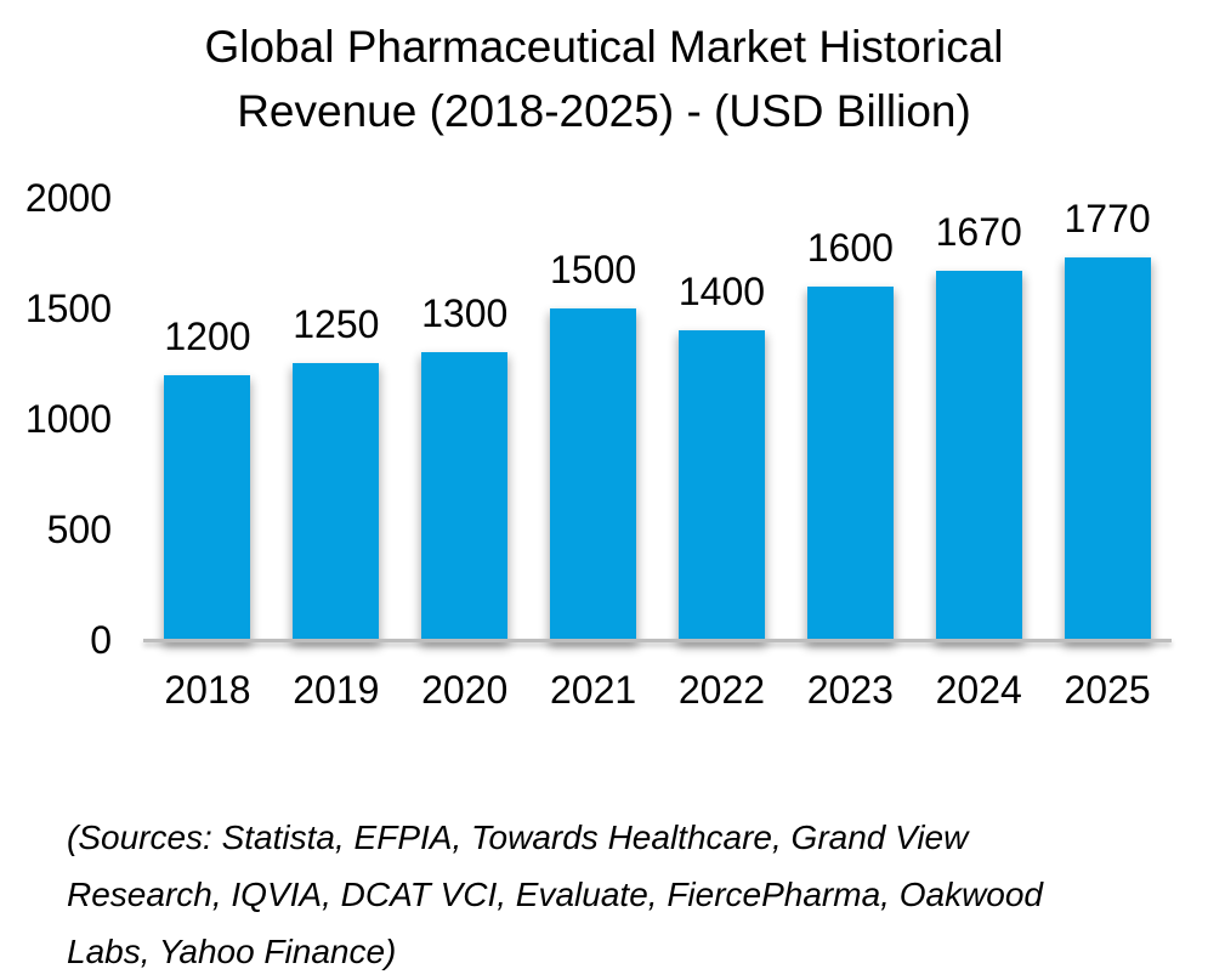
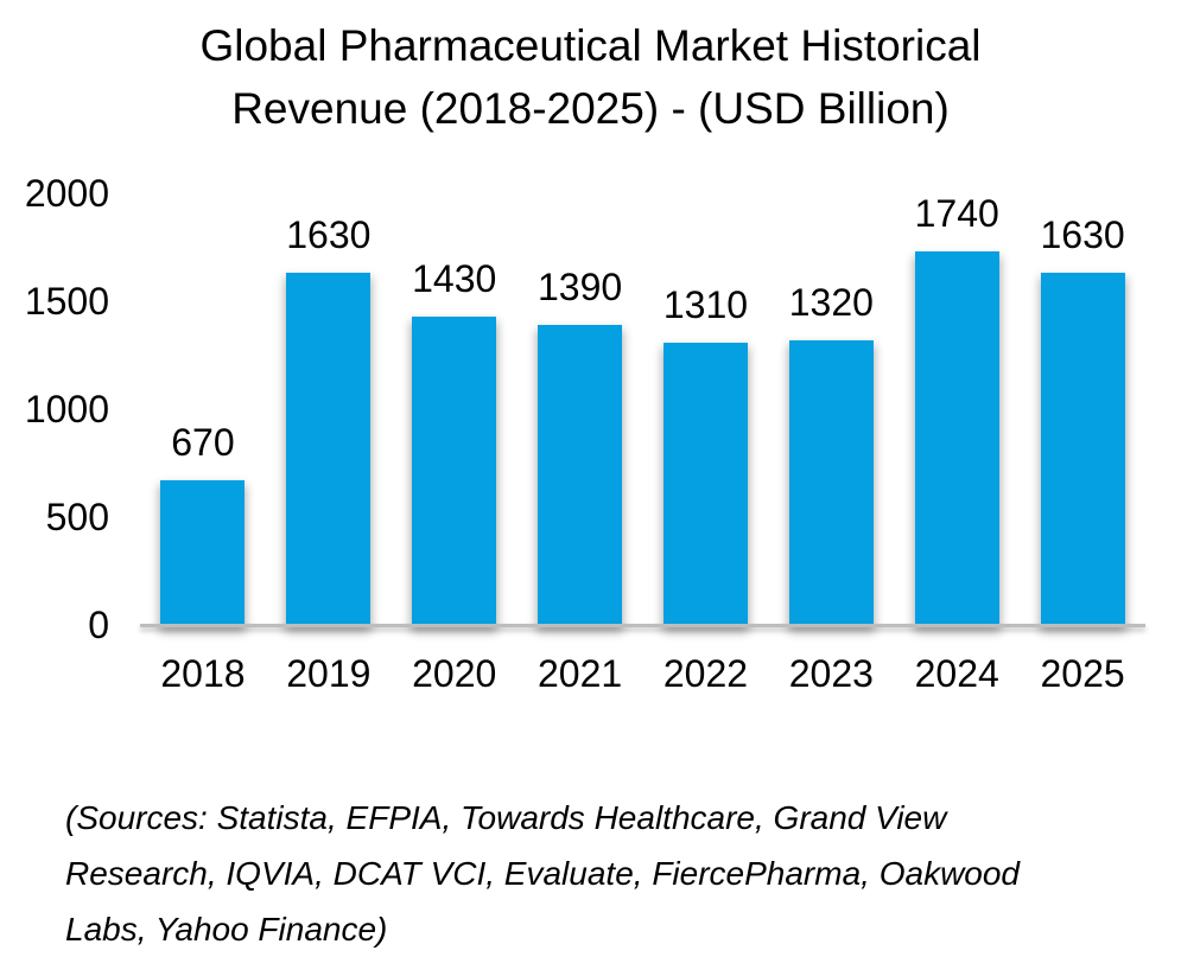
2018: 1200 -> 670
2019: 1250 -> 1630
2020: 1300 -> 1430
2021: 1500 -> 1390
2022: 1400 -> 1310
2023: 1600 -> 1320
2024: 1670 -> 1740
2025: 1770 -> 1630
